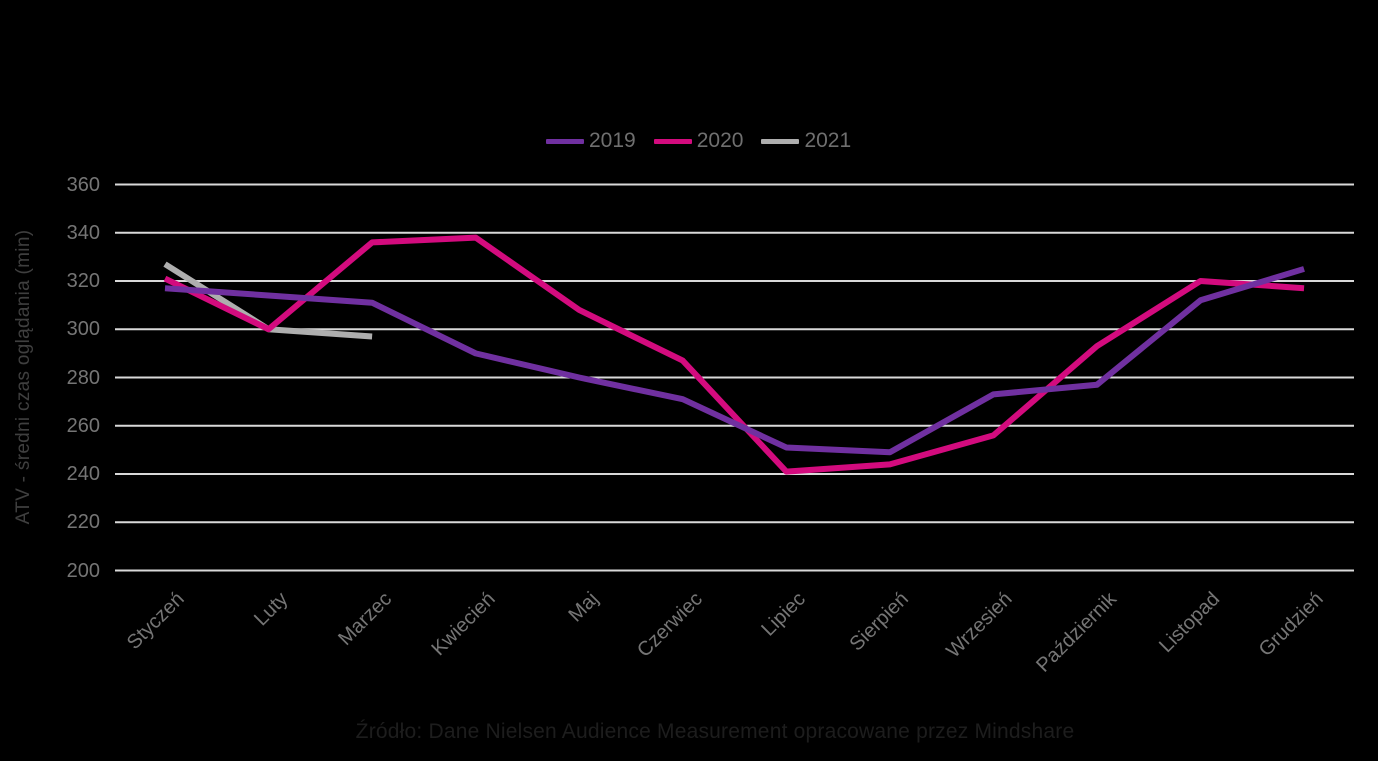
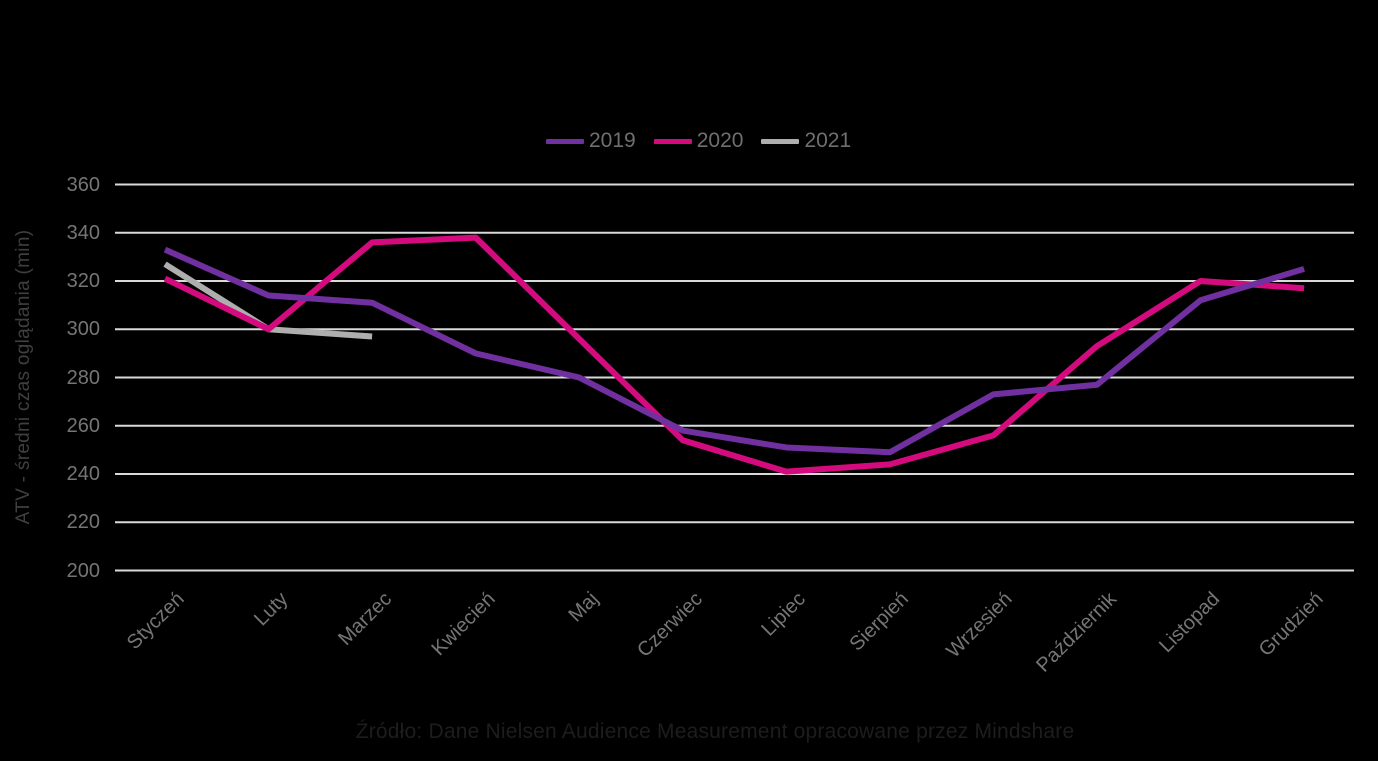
2019/Styczeń: 317 -> 333
2020/Maj: 308 -> 296
2019/Czerwiec: 271 -> 258
2020/Czerwiec: 287 -> 254
